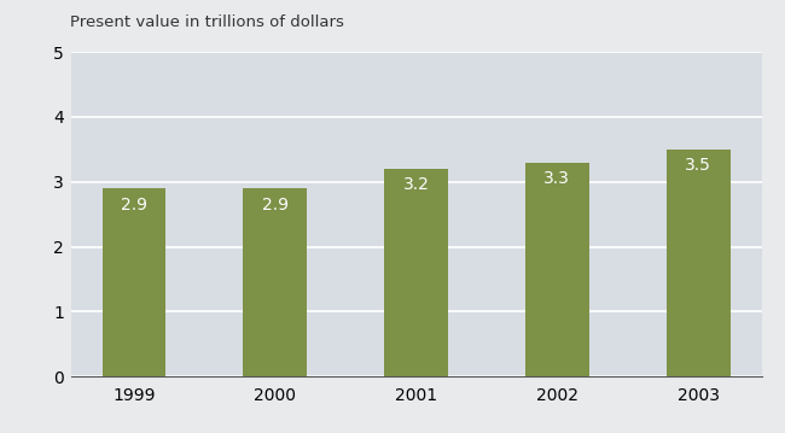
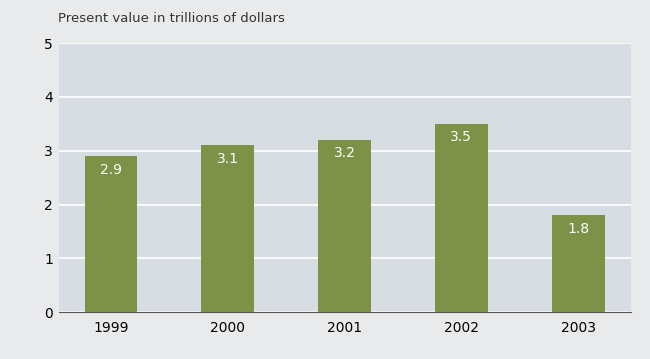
2000: 2.9 -> 3.1
2002: 3.3 -> 3.5
2003: 3.5 -> 1.8
